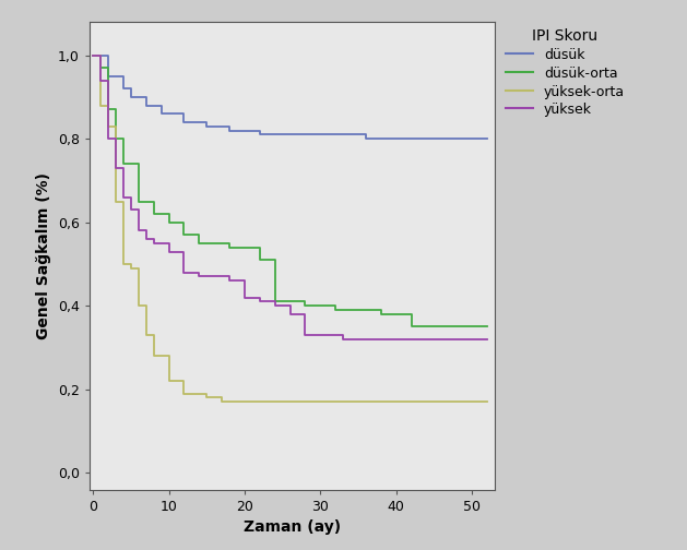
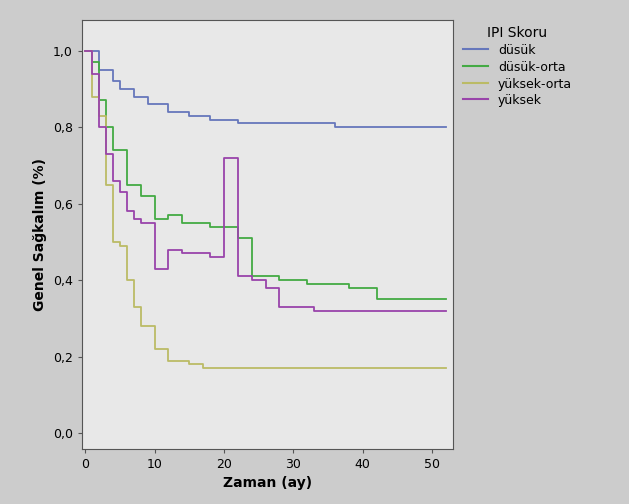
düsük-orta/10: 0,60 -> 0,56
yüksek/10: 0,53 -> 0,43
yüksek/20: 0,42 -> 0,72
